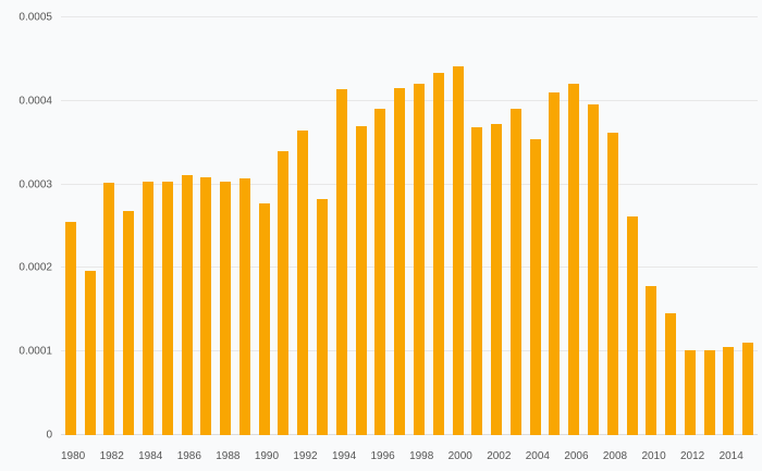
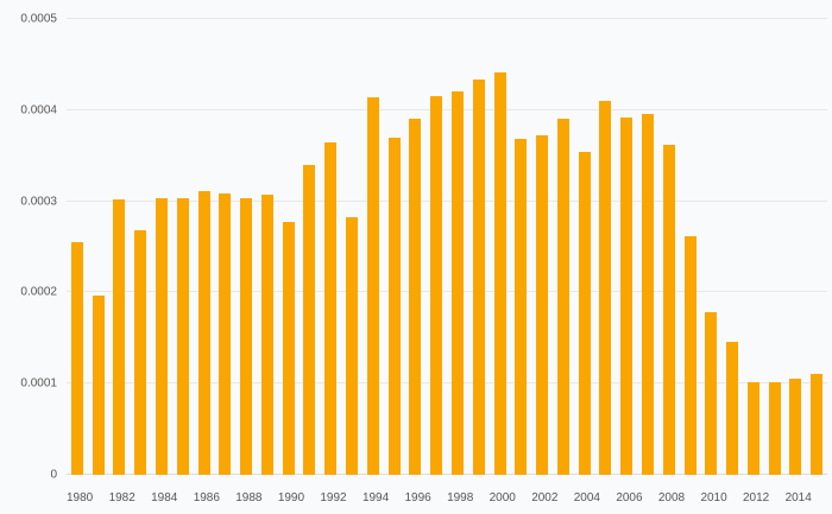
2006: 0.00042 -> 0.00039
